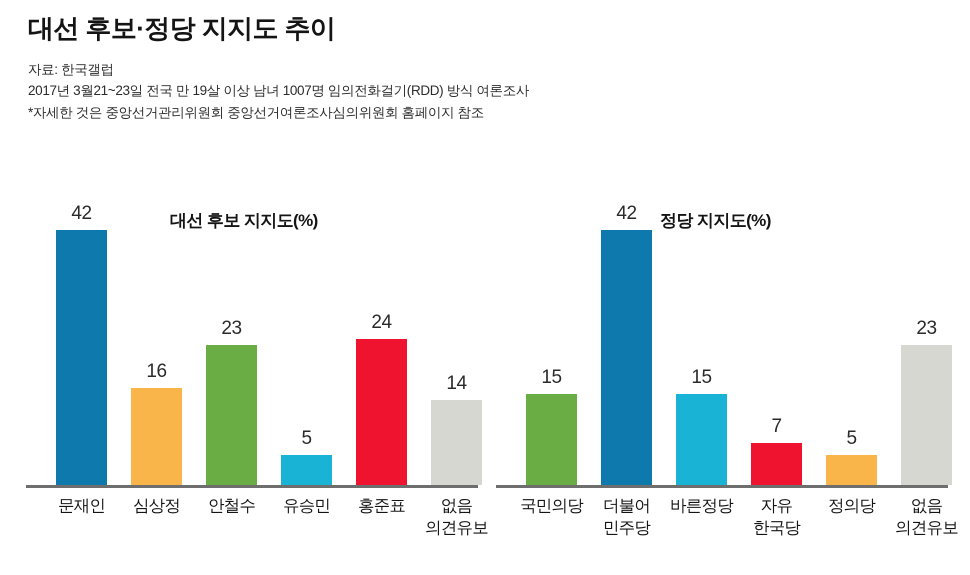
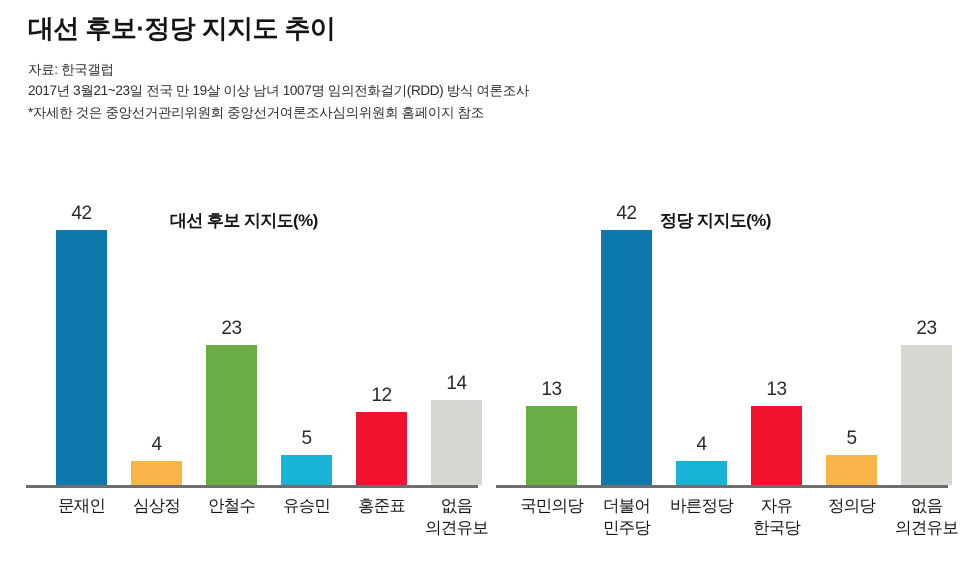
대선 후보 지지도(%)/심상정: 16 -> 4
대선 후보 지지도(%)/홍준표: 24 -> 12
정당 지지도(%)/국민의당: 15 -> 13
정당 지지도(%)/바른정당: 15 -> 4
정당 지지도(%)/자유 한국당: 7 -> 13
